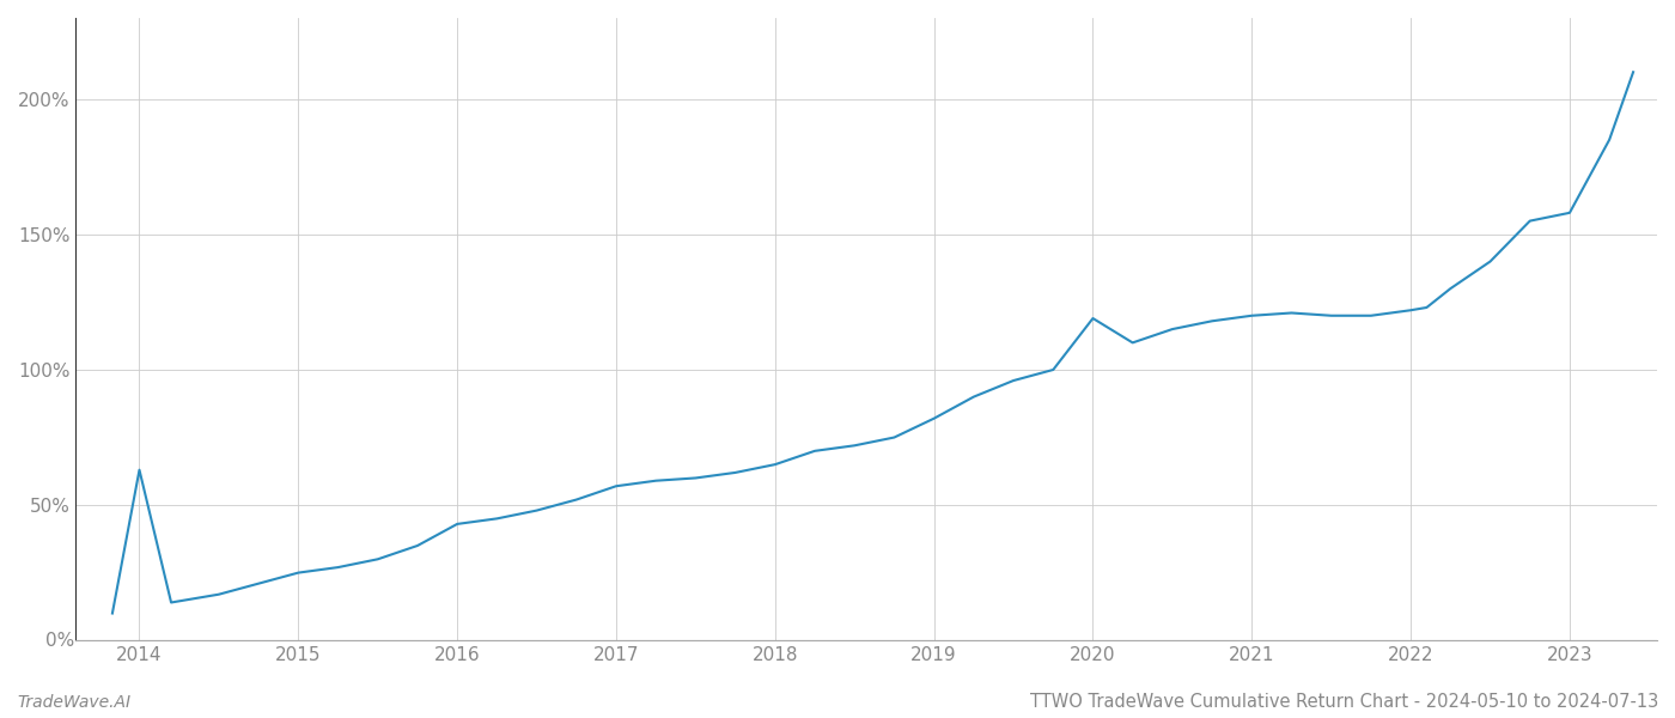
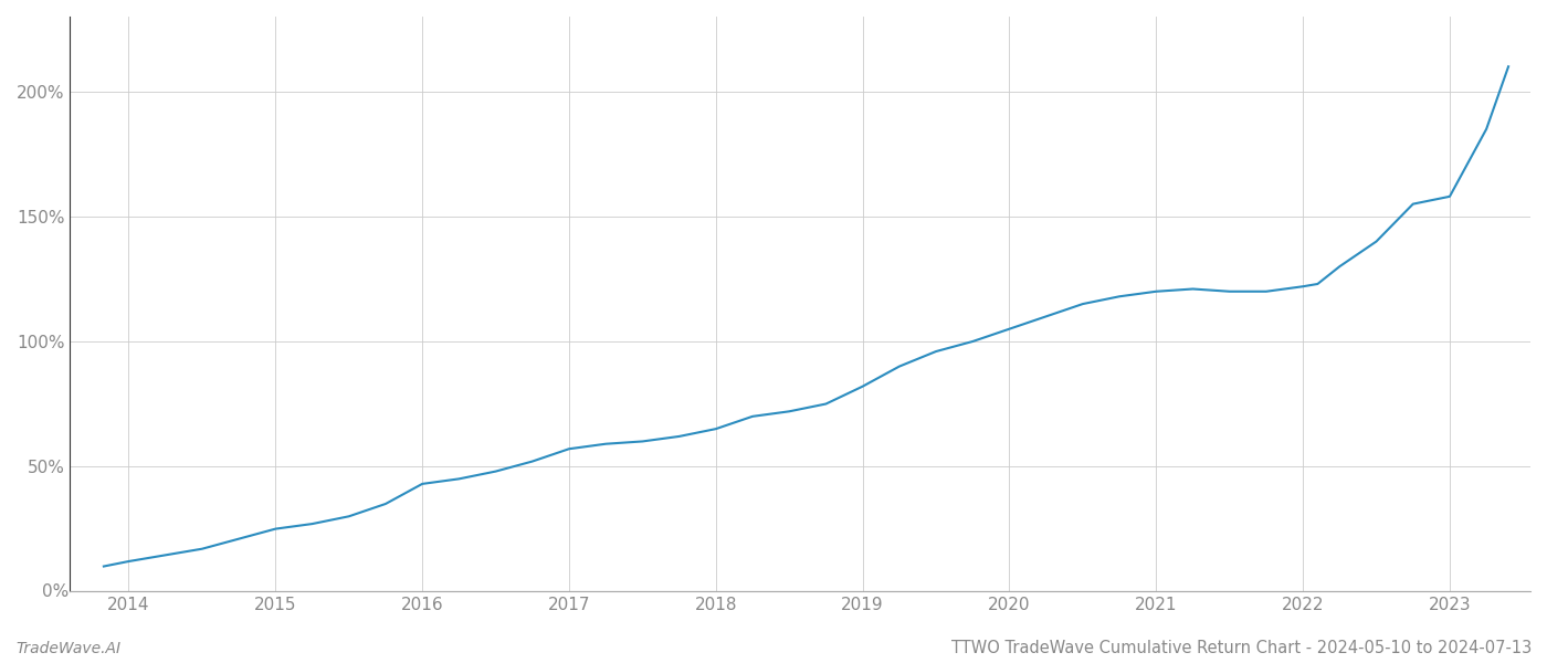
2014: 63% -> 12%
2020: 119% -> 105%
